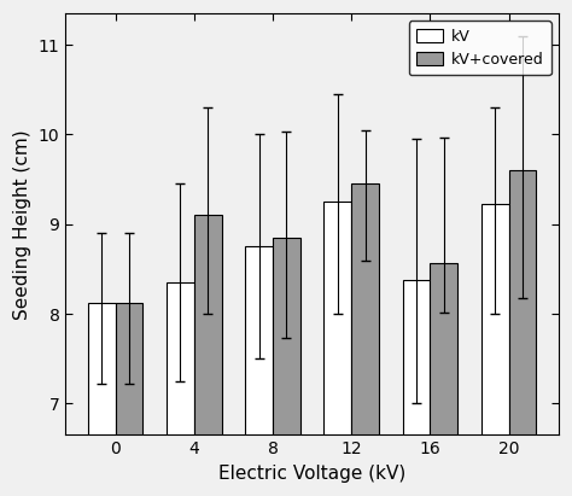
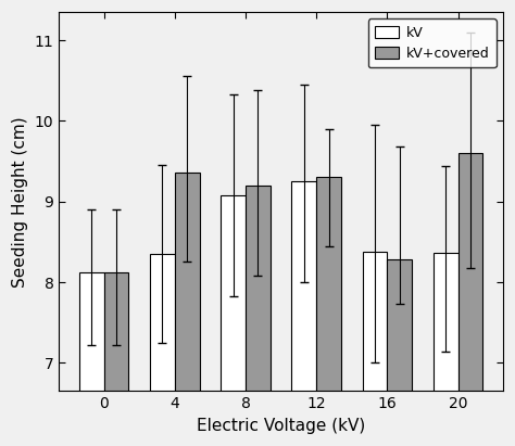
kV+covered/4: 9.10 -> 9.36
kV/8: 8.75 -> 9.08
kV+covered/8: 8.85 -> 9.20
kV+covered/12: 9.45 -> 9.30
kV+covered/16: 8.57 -> 8.28
kV/20: 9.22 -> 8.36
